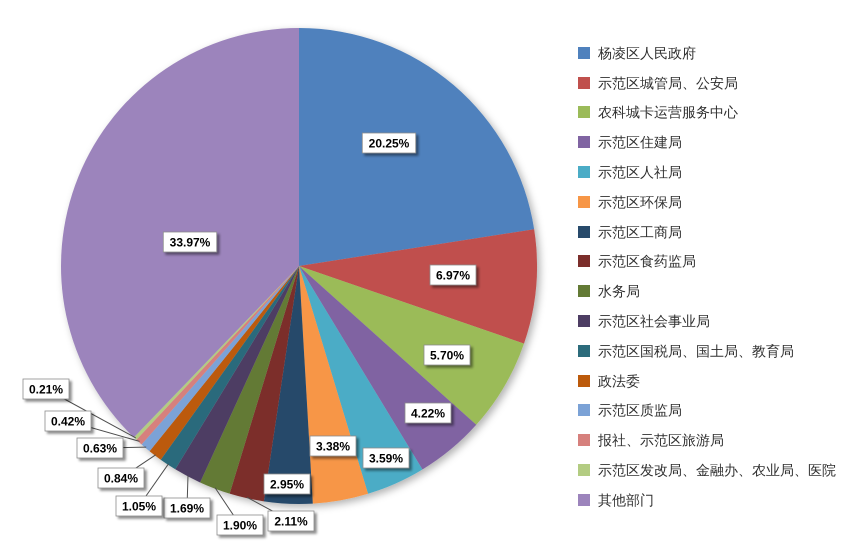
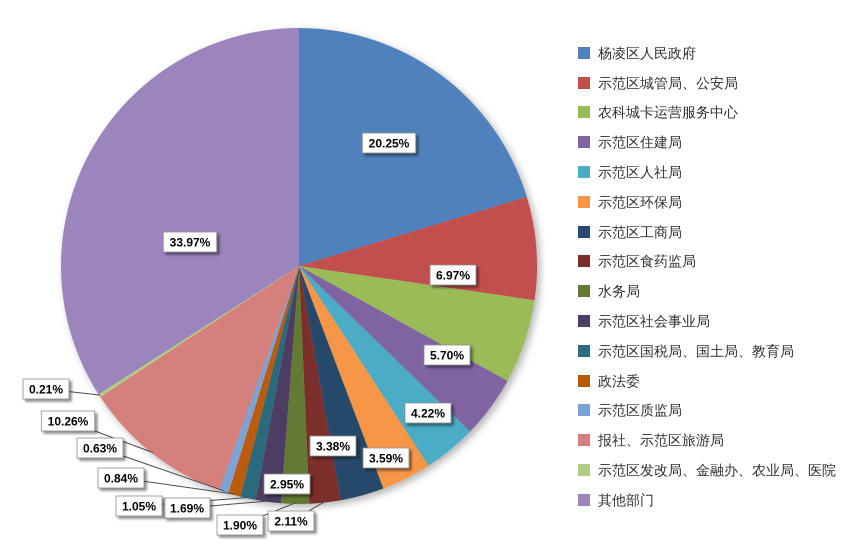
报社、示范区旅游局: 0.42% -> 10.26%
